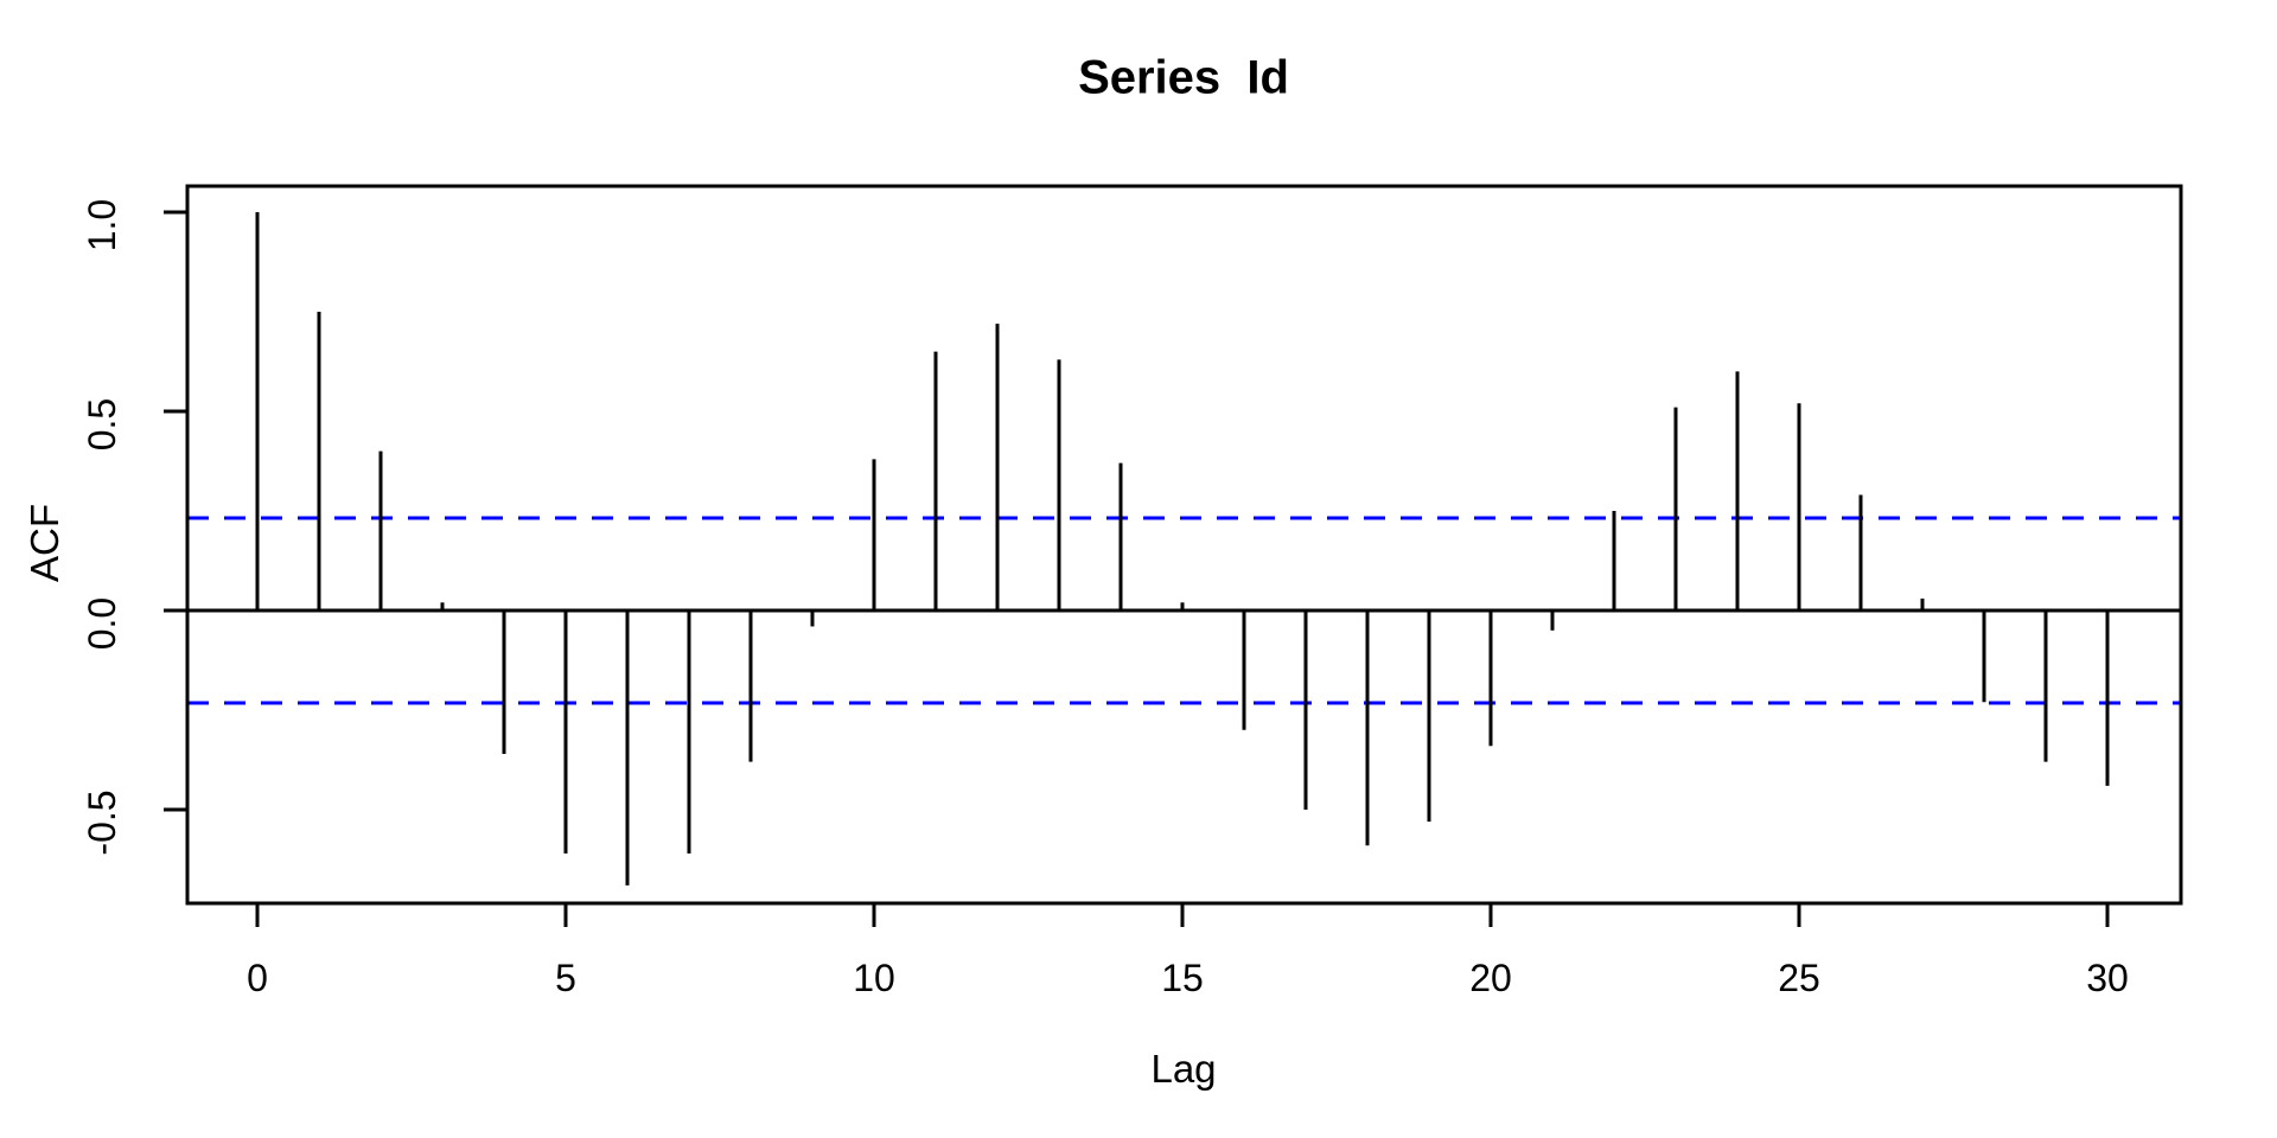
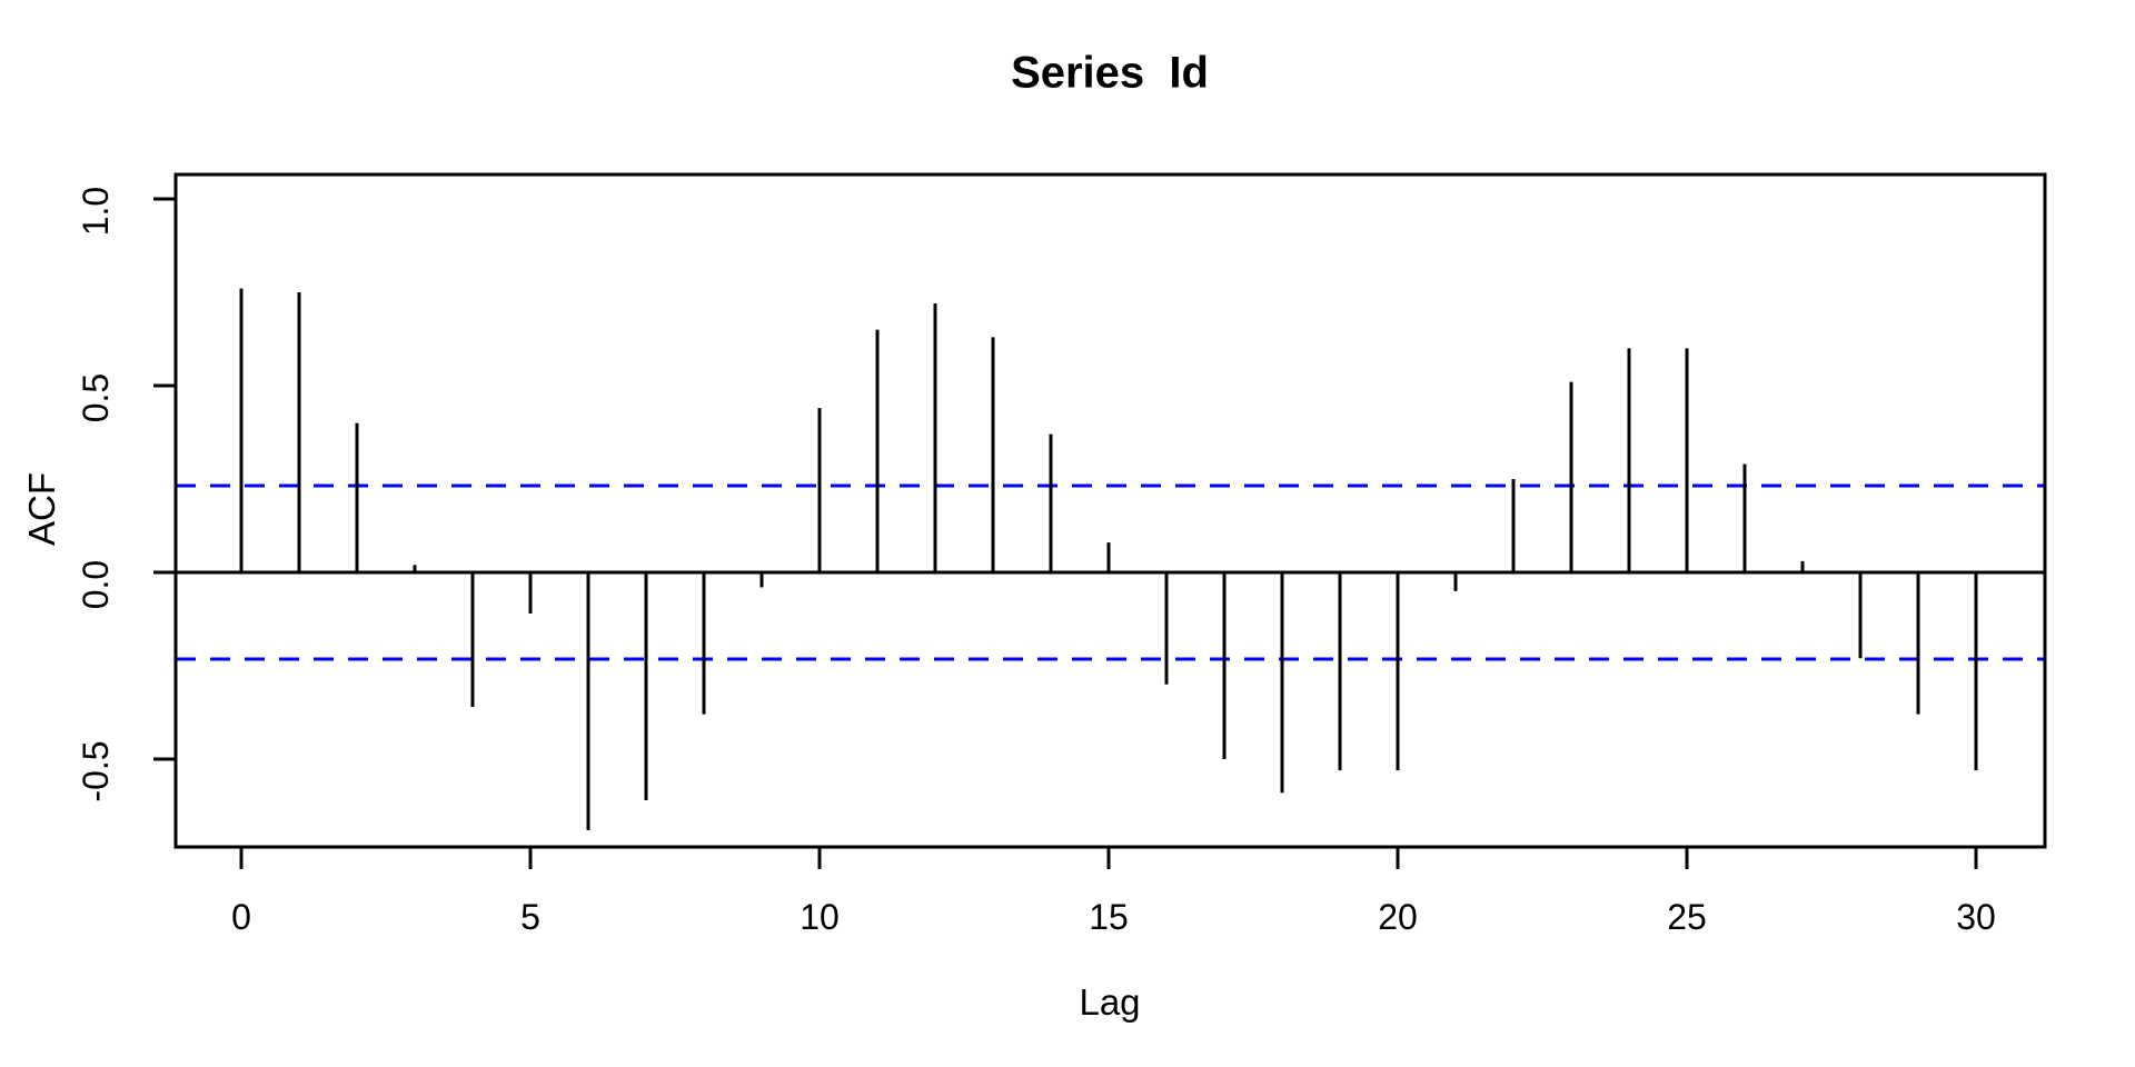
0: 1.00 -> 0.76
5: -0.61 -> -0.11
10: 0.38 -> 0.44
15: 0.02 -> 0.08
20: -0.34 -> -0.53
25: 0.52 -> 0.60
30: -0.44 -> -0.53
